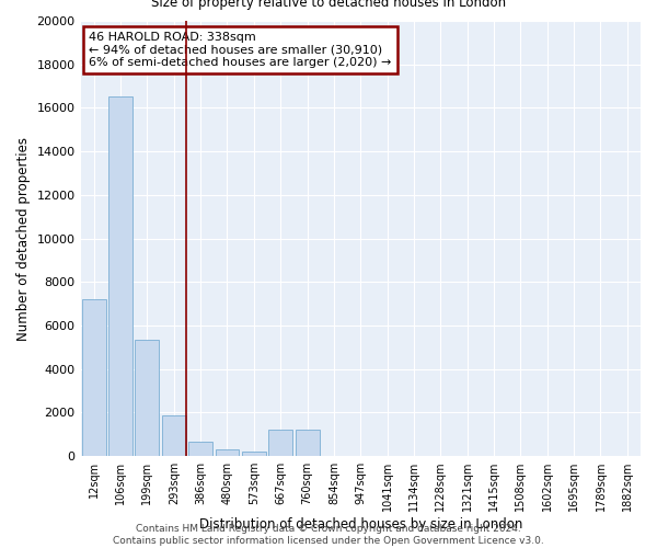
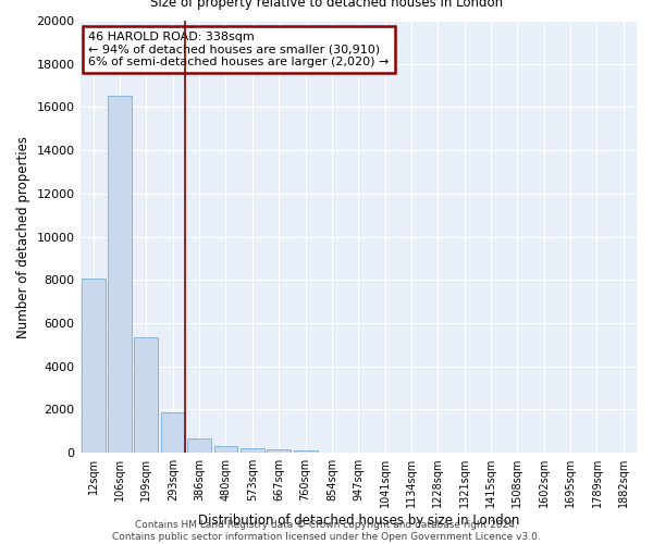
12sqm: 7200 -> 8000
667sqm: 1200 -> 200
760sqm: 1200 -> 100
